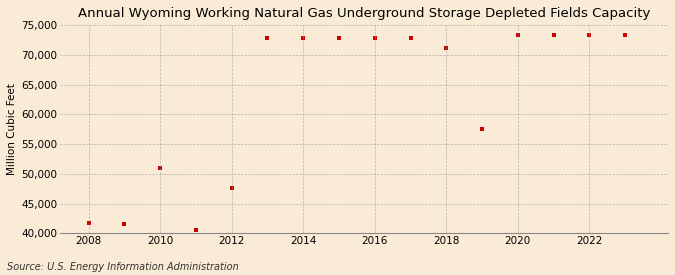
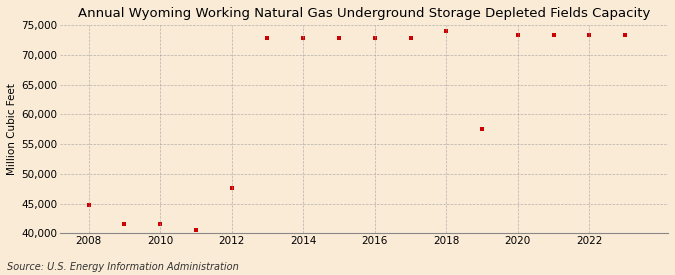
2008: 41,800 -> 44,800
2010: 51,000 -> 41,500
2018: 71,200 -> 74,000
